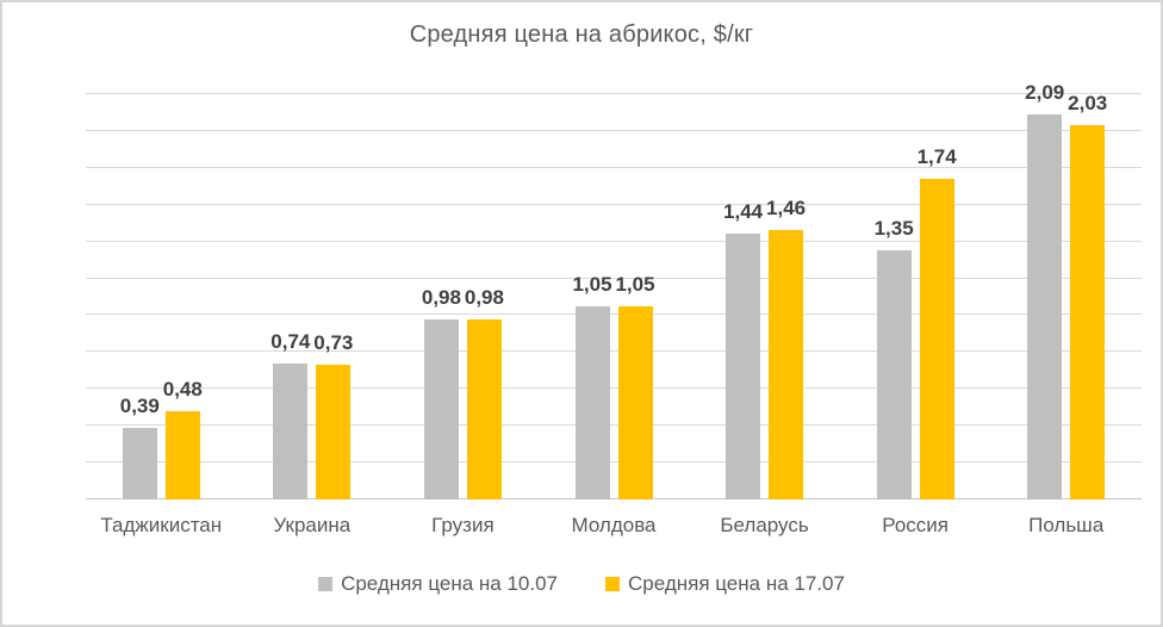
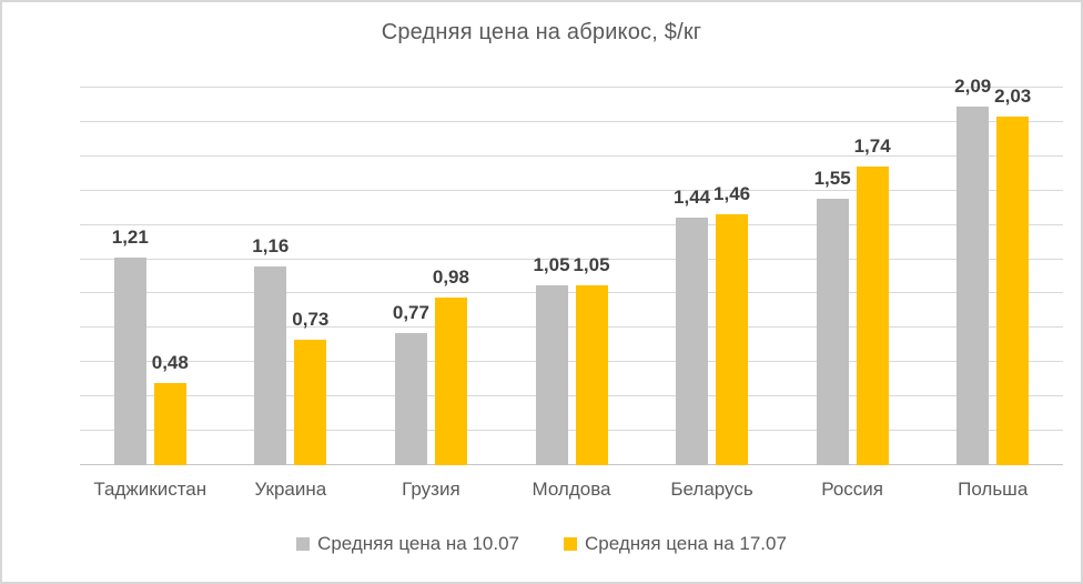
Средняя цена на 10.07/Таджикистан: 0,39 -> 1,21
Средняя цена на 10.07/Украина: 0,74 -> 1,16
Средняя цена на 10.07/Грузия: 0,98 -> 0,77
Средняя цена на 10.07/Россия: 1,35 -> 1,55
